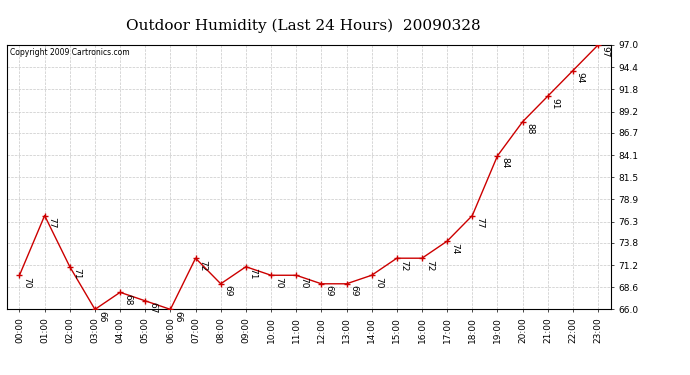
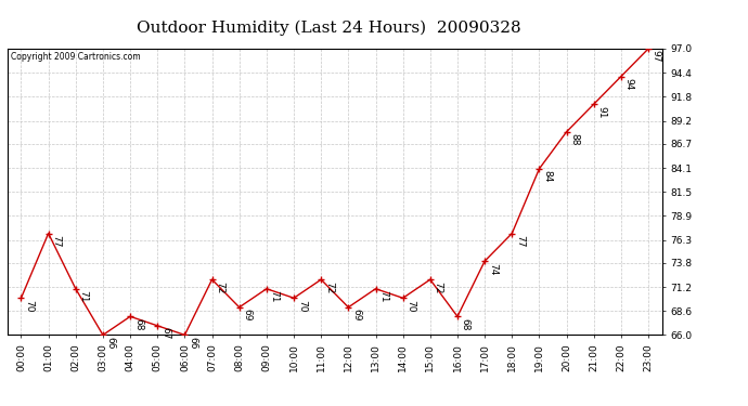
11:00: 70 -> 72
13:00: 69 -> 71
16:00: 72 -> 68
